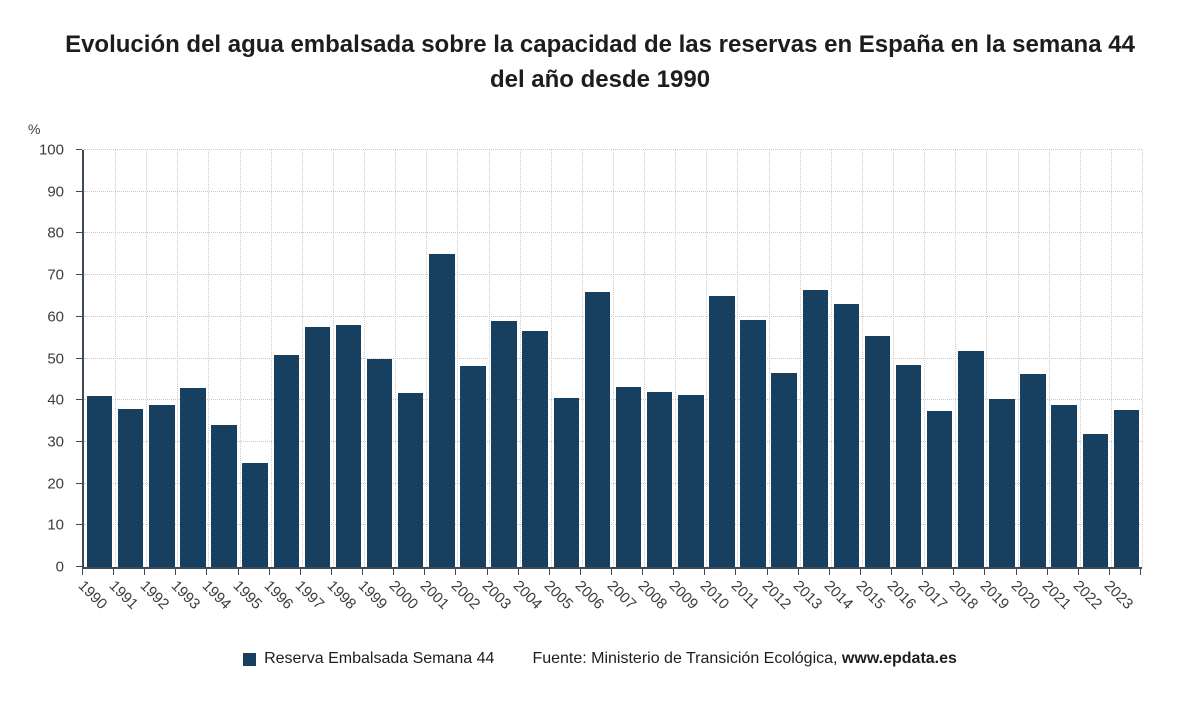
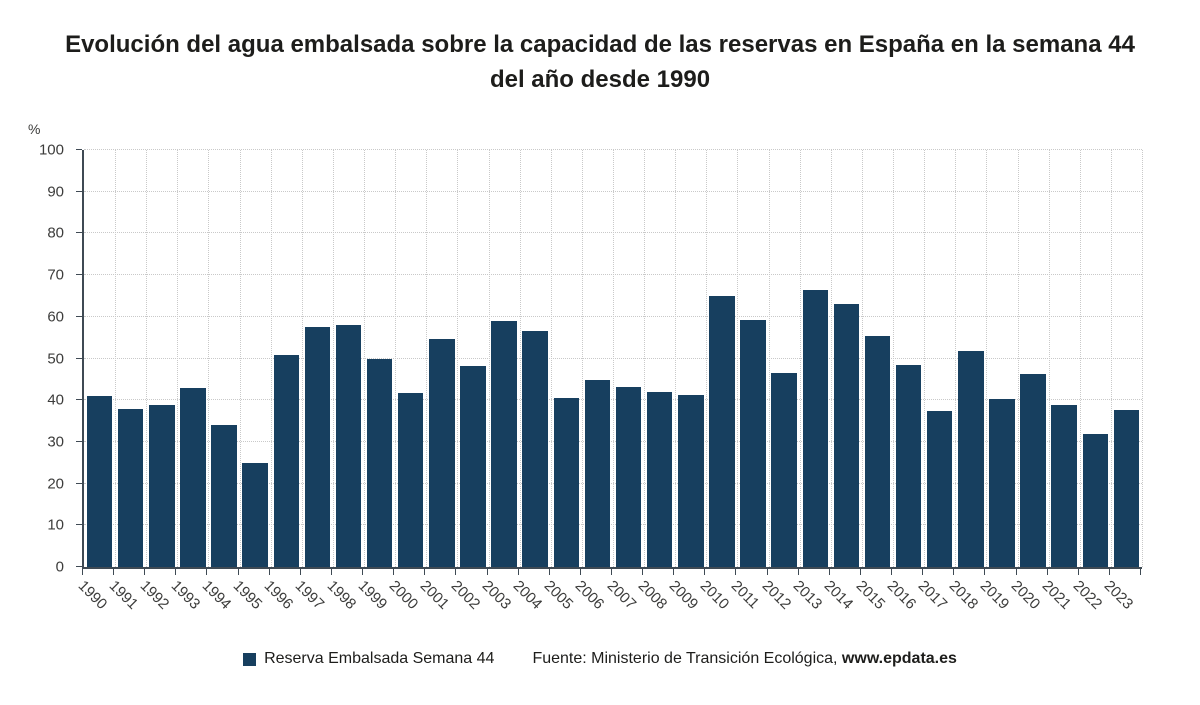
2001: 75 -> 55
2006: 66 -> 45
